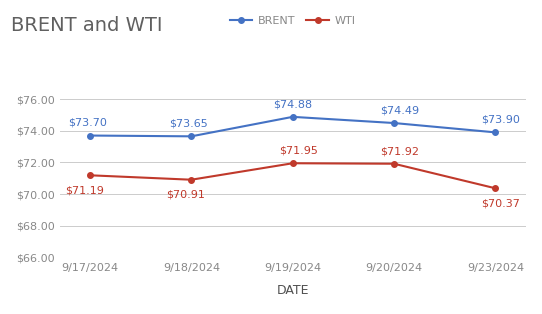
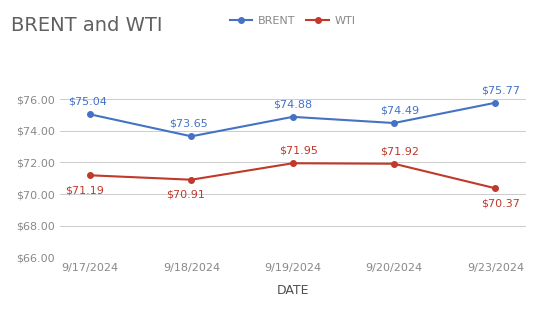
BRENT/9/17/2024: $73.70 -> $75.04
BRENT/9/23/2024: $73.90 -> $75.77
